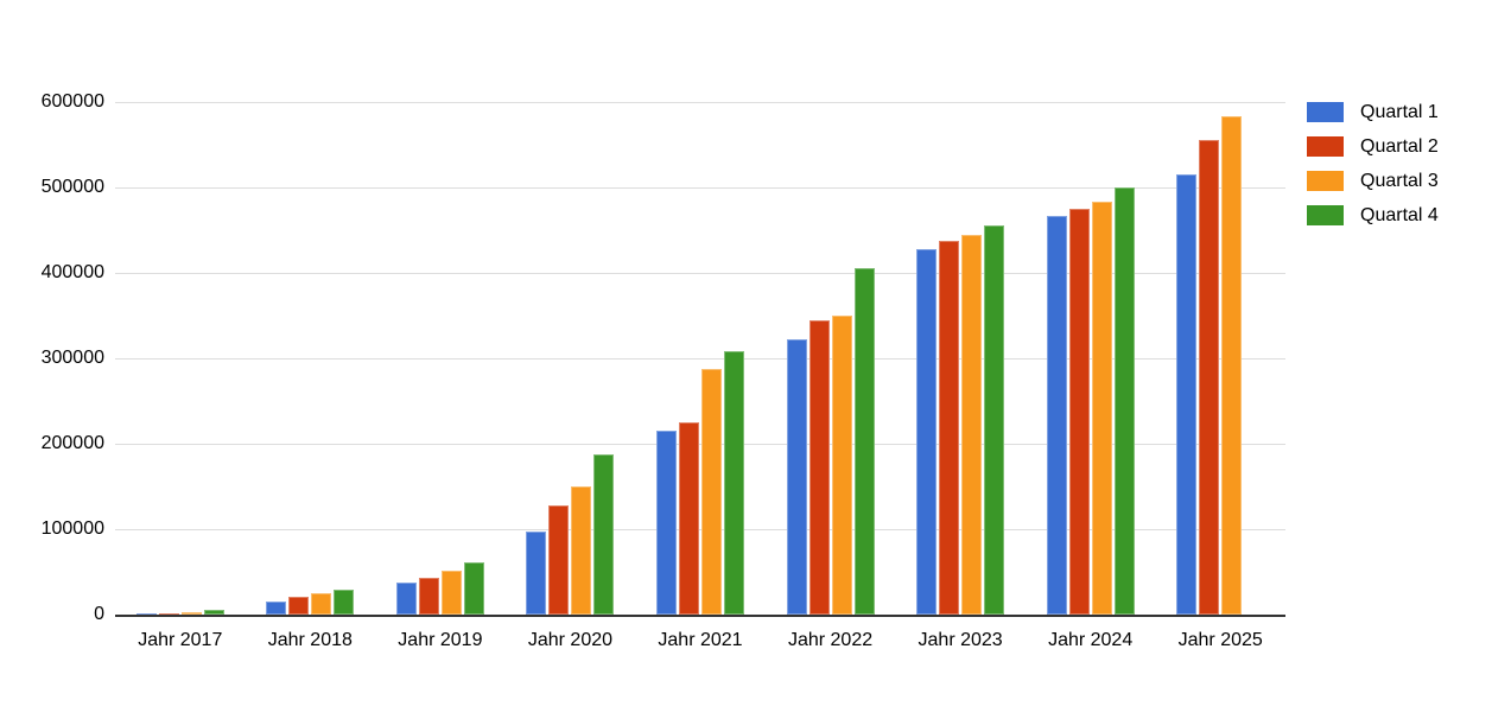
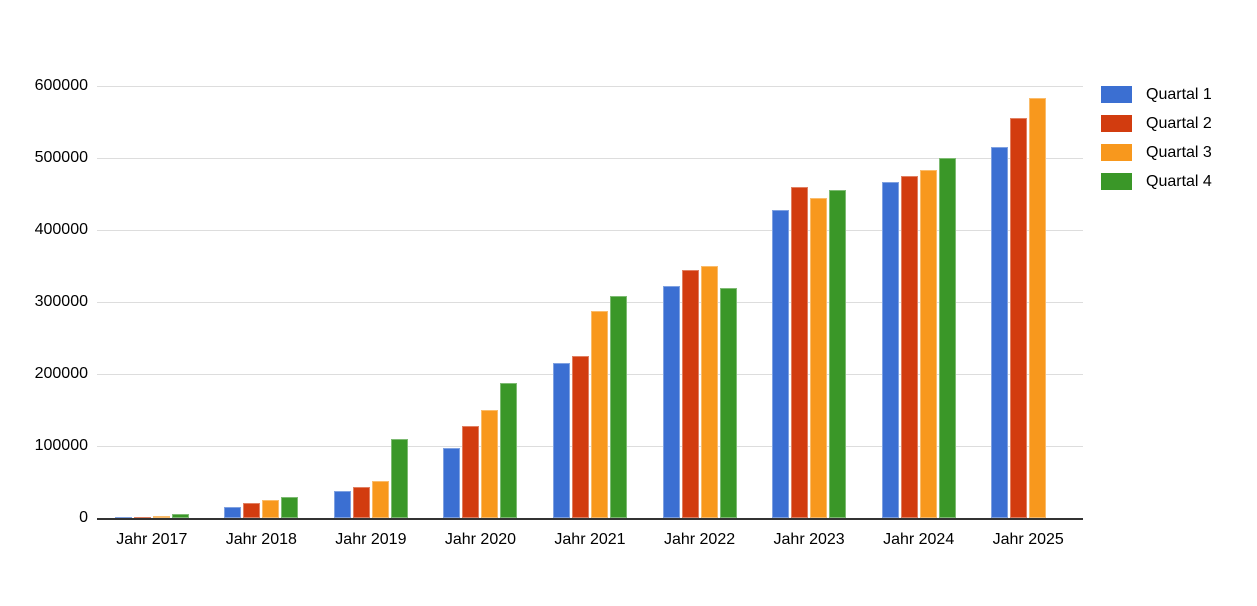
Quartal 4/Jahr 2019: 60000 -> 110000
Quartal 4/Jahr 2022: 400000 -> 320000
Quartal 2/Jahr 2023: 440000 -> 460000
